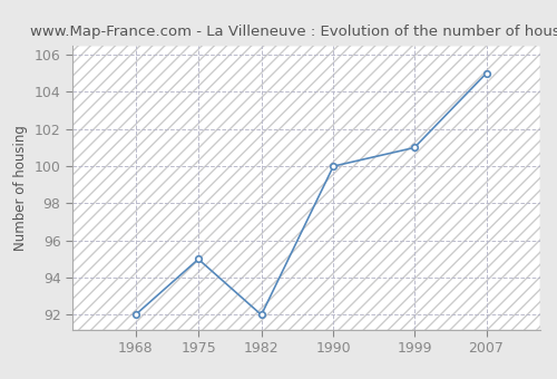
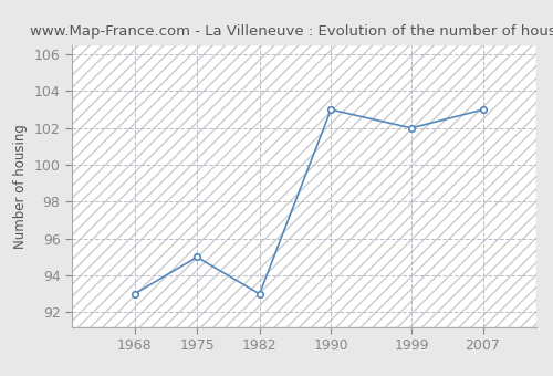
1968: 92 -> 93
1982: 92 -> 93
1990: 100 -> 103
1999: 101 -> 102
2007: 105 -> 103
